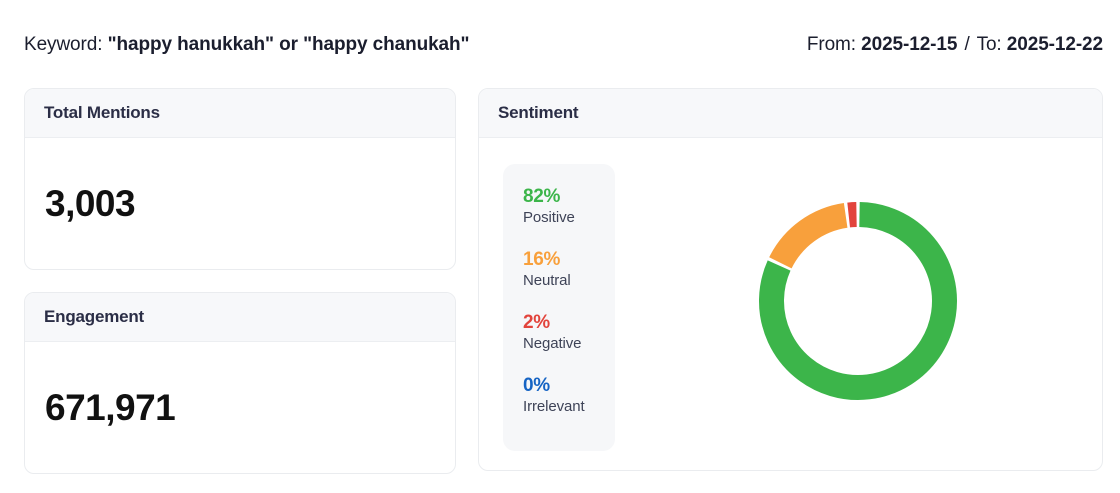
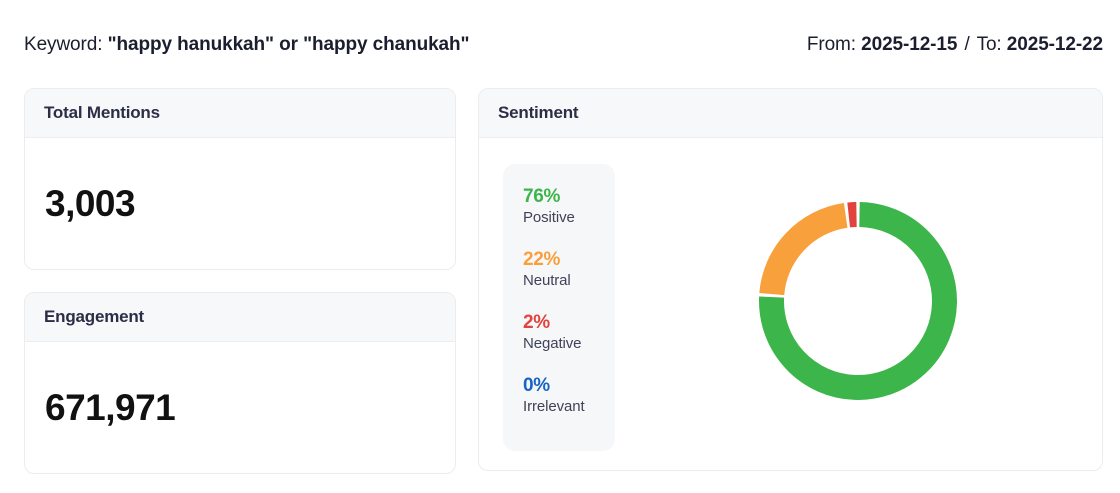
Positive: 82% -> 76%
Neutral: 16% -> 22%
